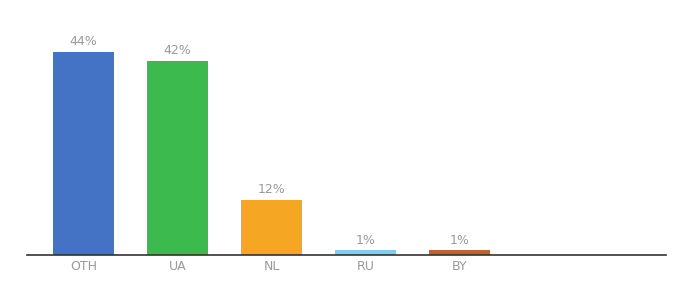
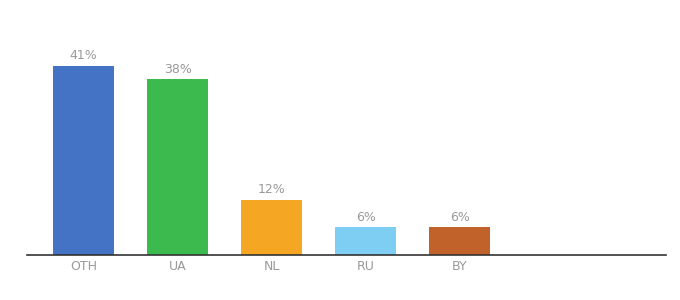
OTH: 44% -> 41%
UA: 42% -> 38%
RU: 1% -> 6%
BY: 1% -> 6%
